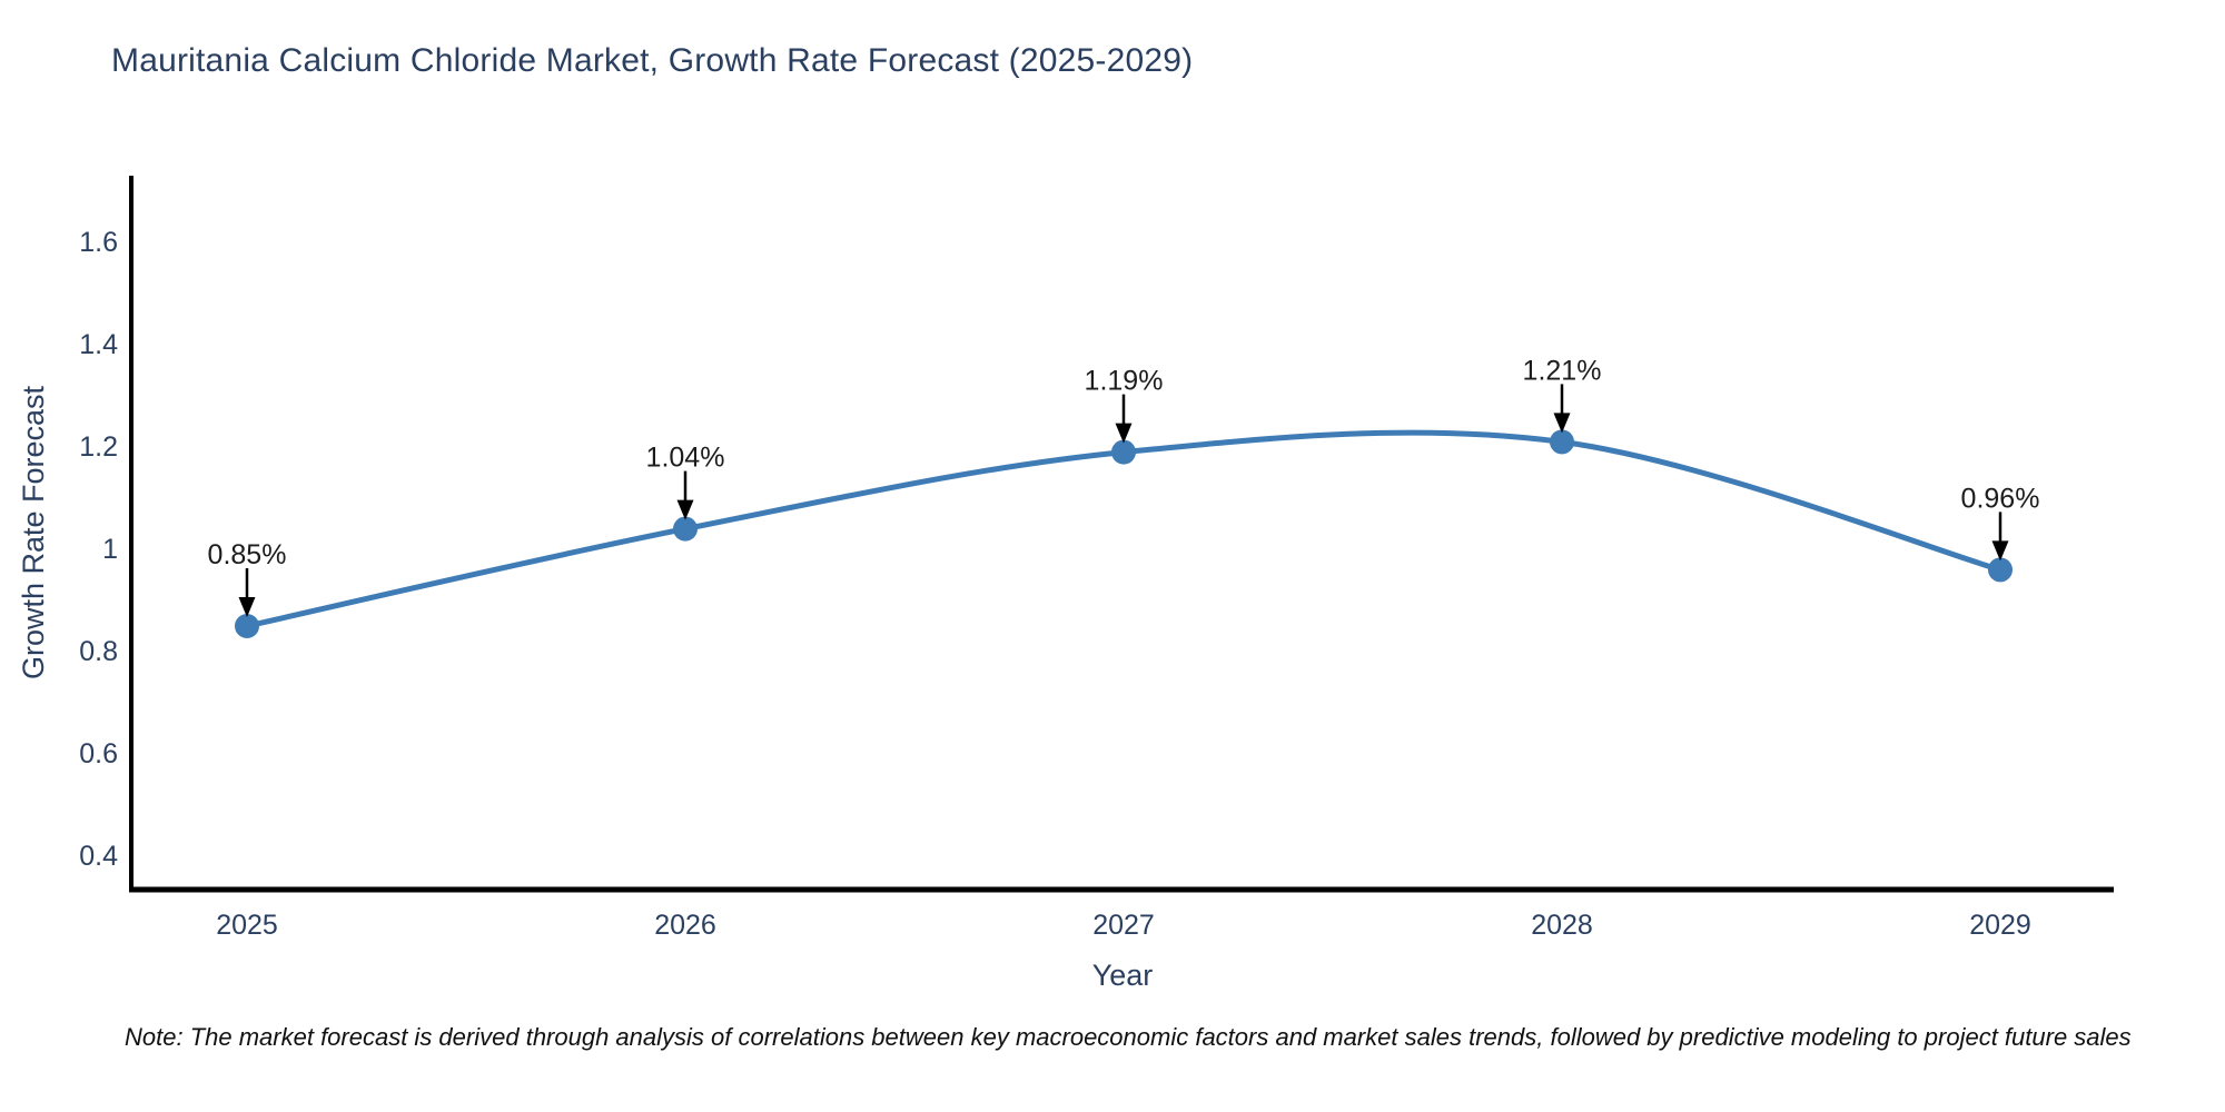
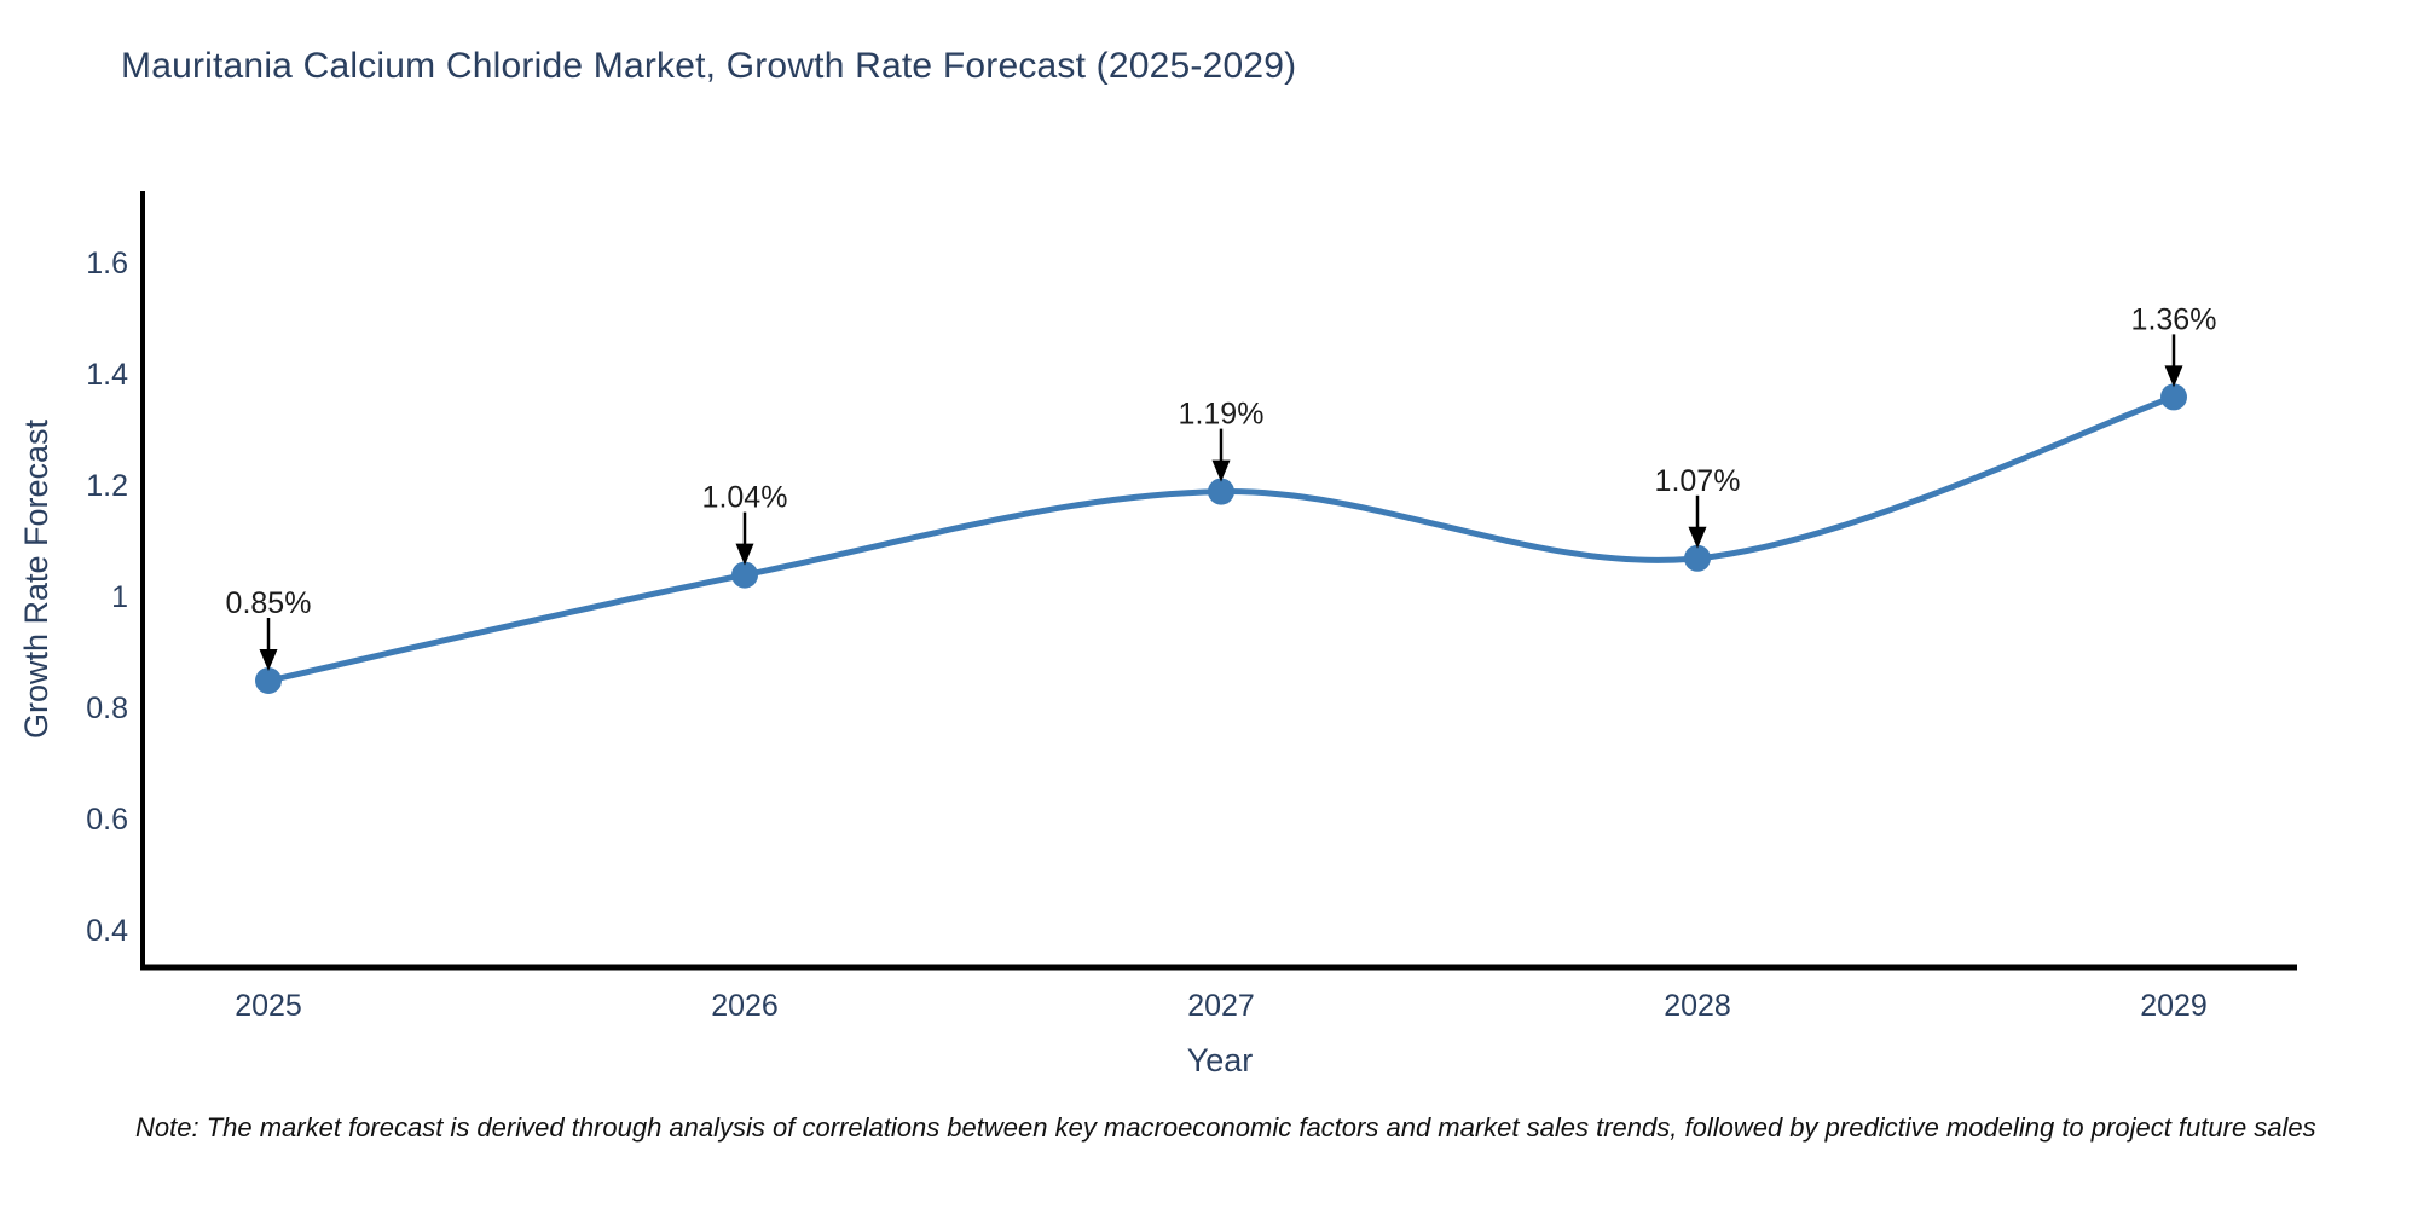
2028: 1.21% -> 1.07%
2029: 0.96% -> 1.36%
